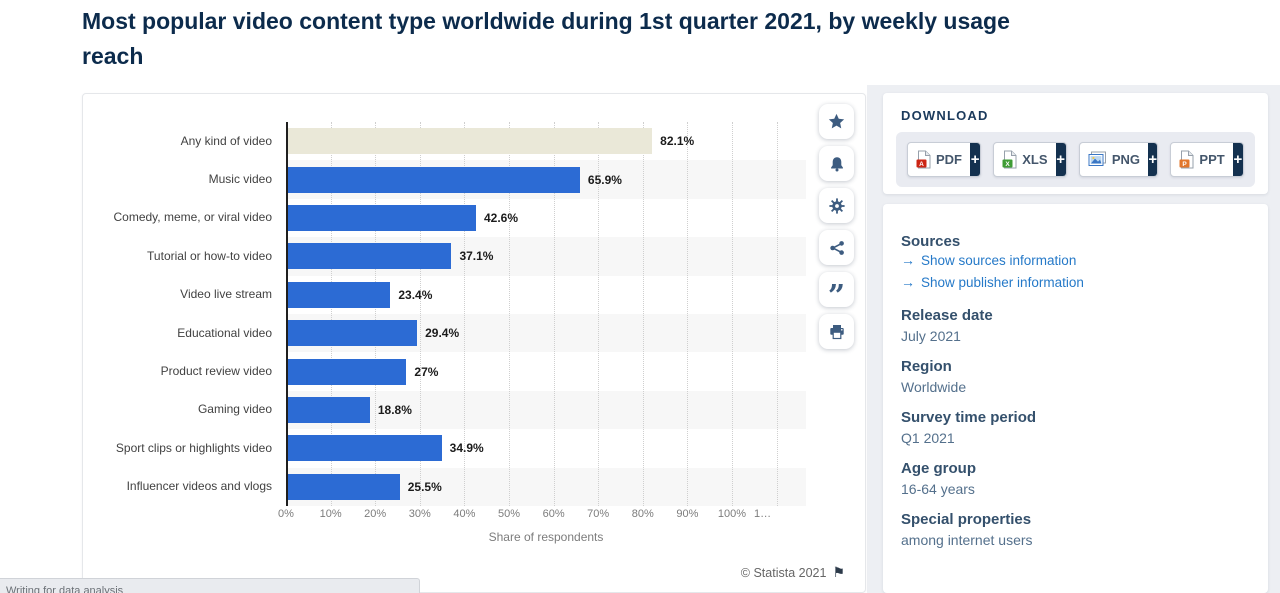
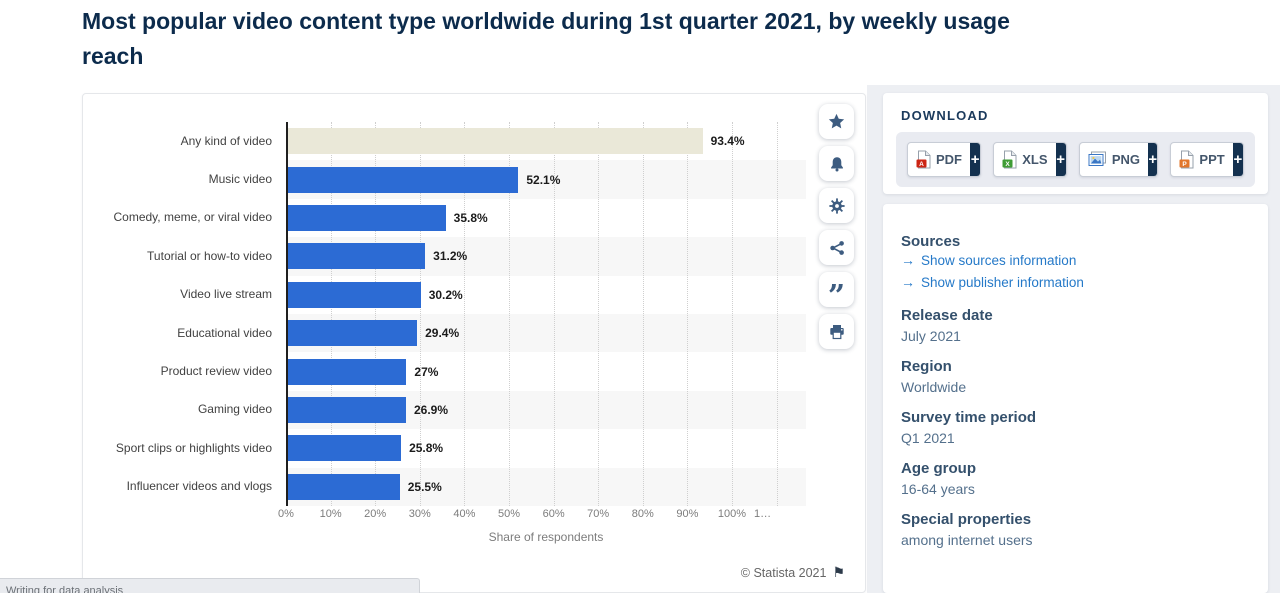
Any kind of video: 82.1% -> 93.4%
Music video: 65.9% -> 52.1%
Comedy, meme, or viral video: 42.6% -> 35.8%
Tutorial or how-to video: 37.1% -> 31.2%
Video live stream: 23.4% -> 30.2%
Gaming video: 18.8% -> 26.9%
Sport clips or highlights video: 34.9% -> 25.8%
